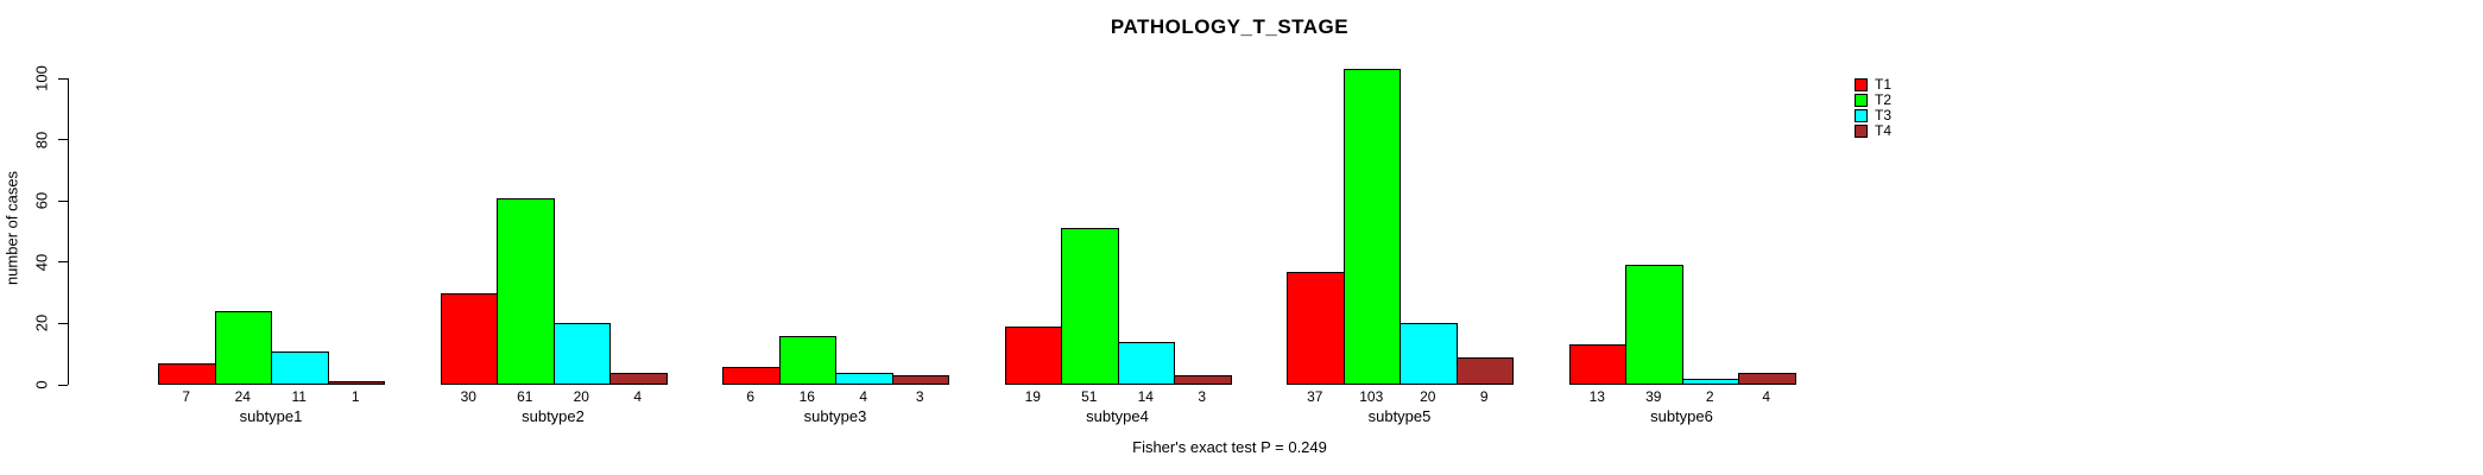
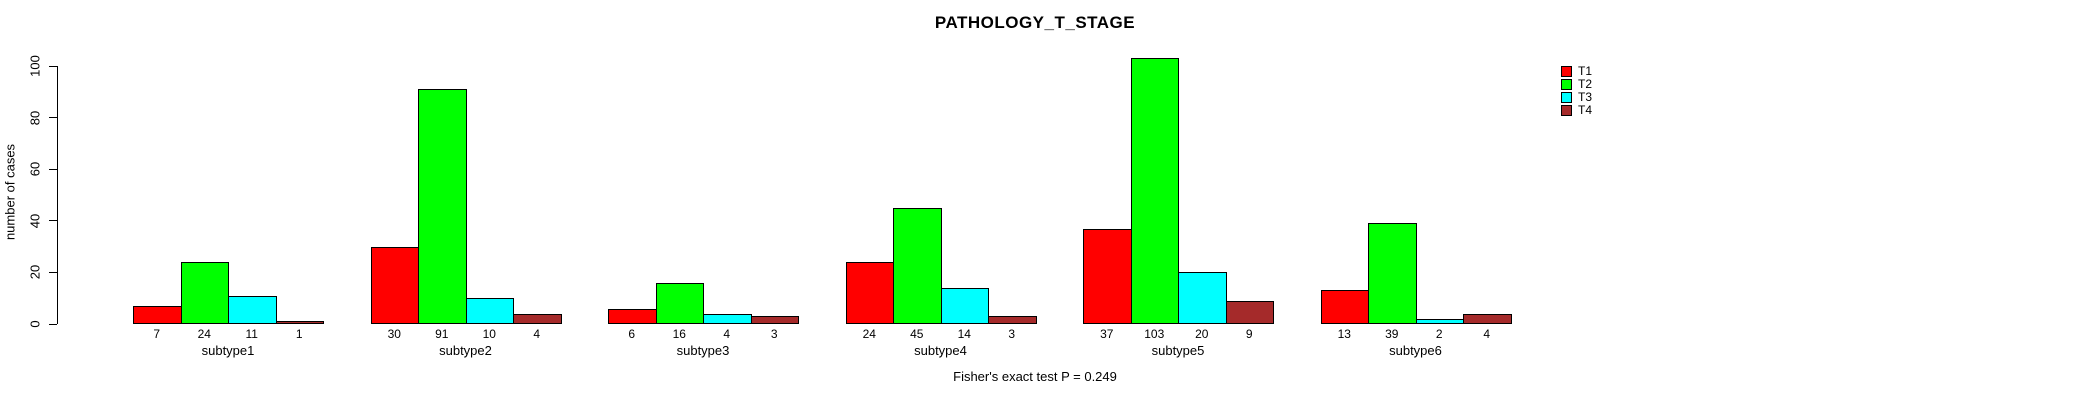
T2/subtype2: 61 -> 91
T3/subtype2: 20 -> 10
T1/subtype4: 19 -> 24
T2/subtype4: 51 -> 45
